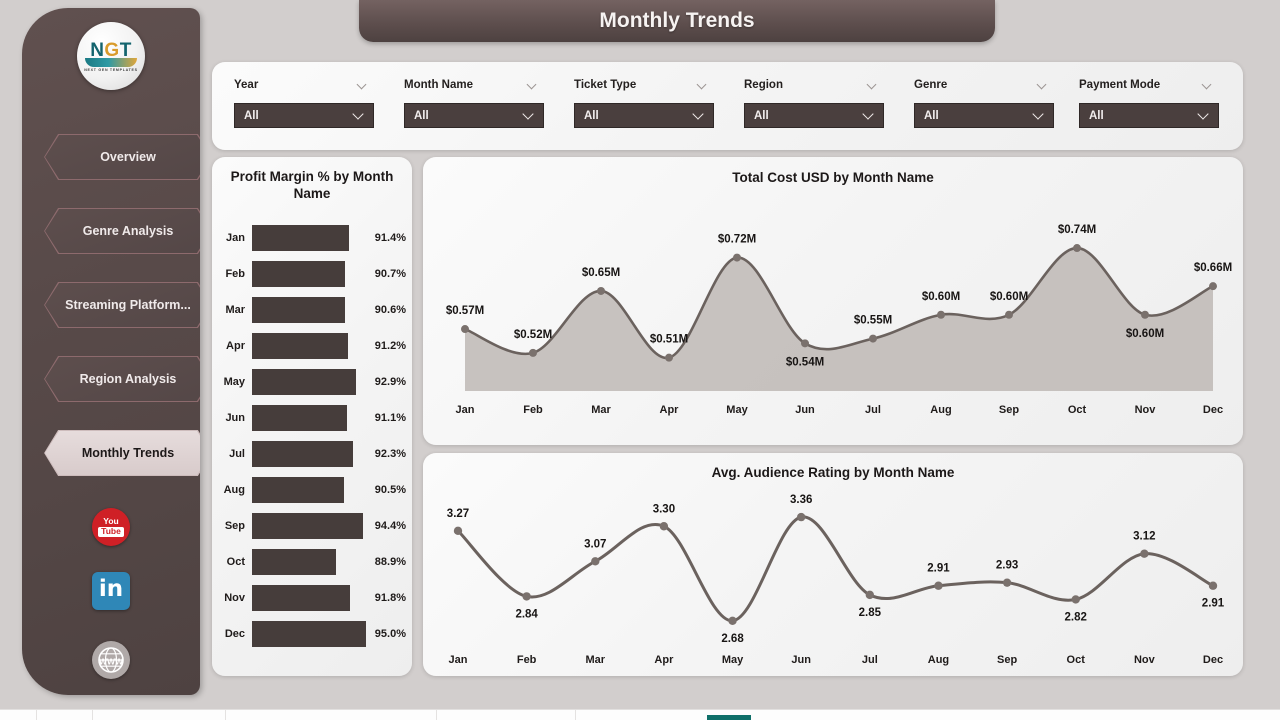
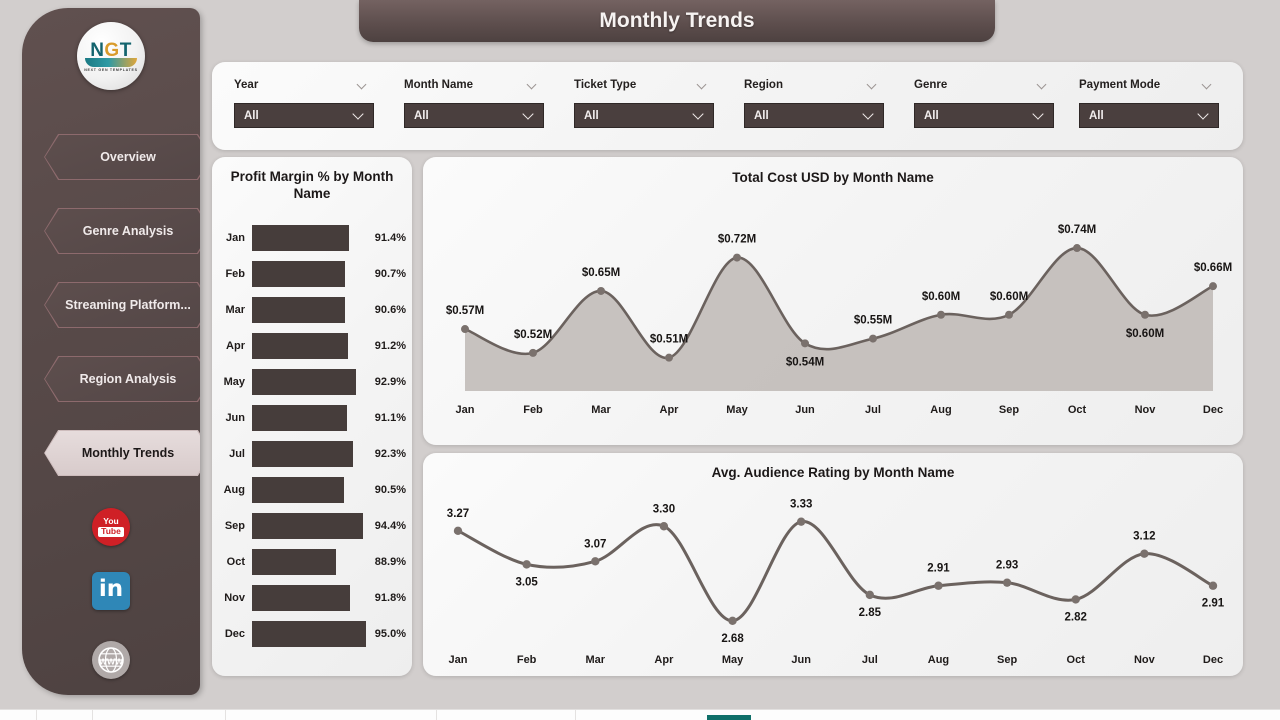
Avg. Audience Rating by Month Name/Feb: 2.84 -> 3.05
Avg. Audience Rating by Month Name/Jun: 3.36 -> 3.33
